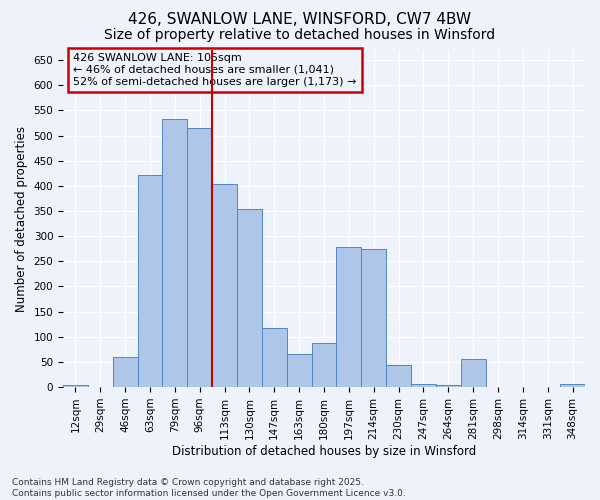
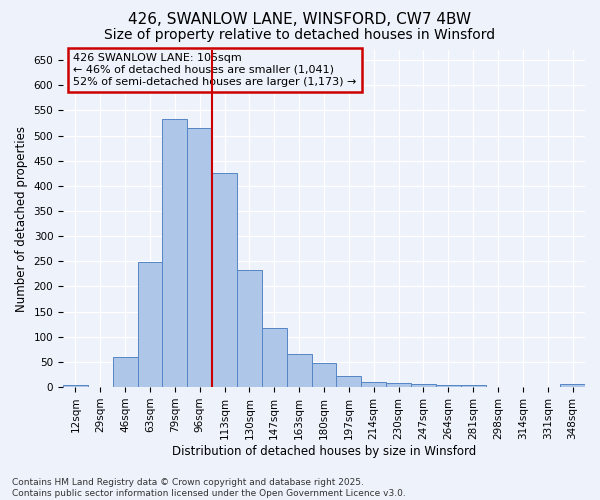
63sqm: 422 -> 248
113sqm: 404 -> 425
130sqm: 354 -> 232
180sqm: 88 -> 47
197sqm: 278 -> 22
214sqm: 274 -> 10
230sqm: 44 -> 9
281sqm: 56 -> 4
